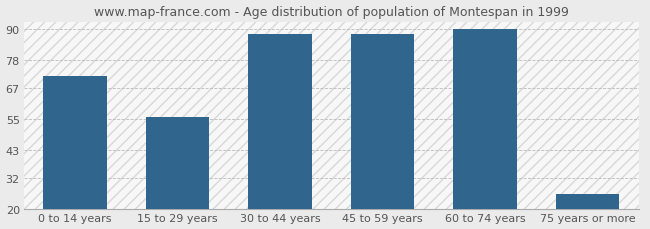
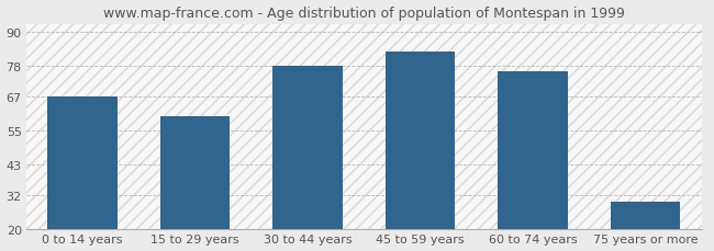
0 to 14 years: 72 -> 67
15 to 29 years: 56 -> 60
30 to 44 years: 88 -> 78
45 to 59 years: 88 -> 83
60 to 74 years: 90 -> 76
75 years or more: 26 -> 30
